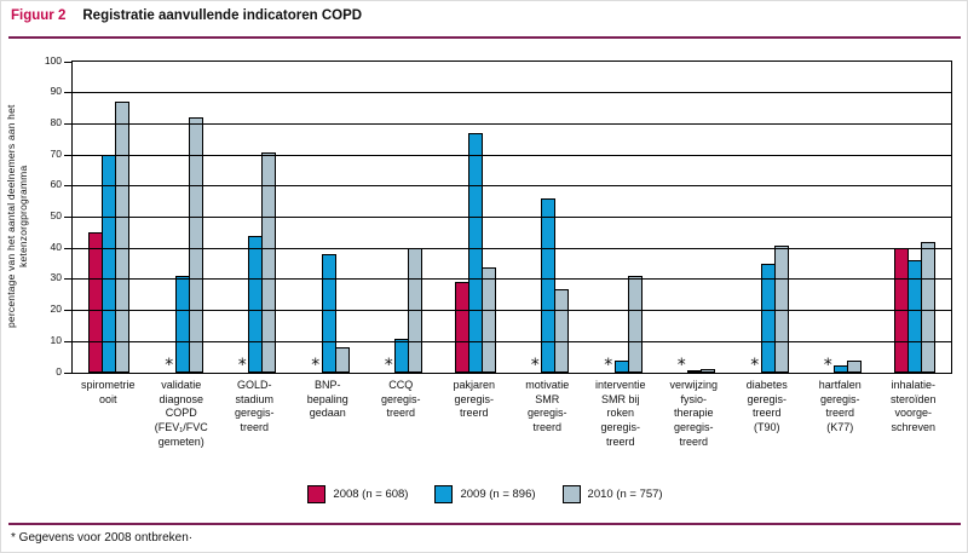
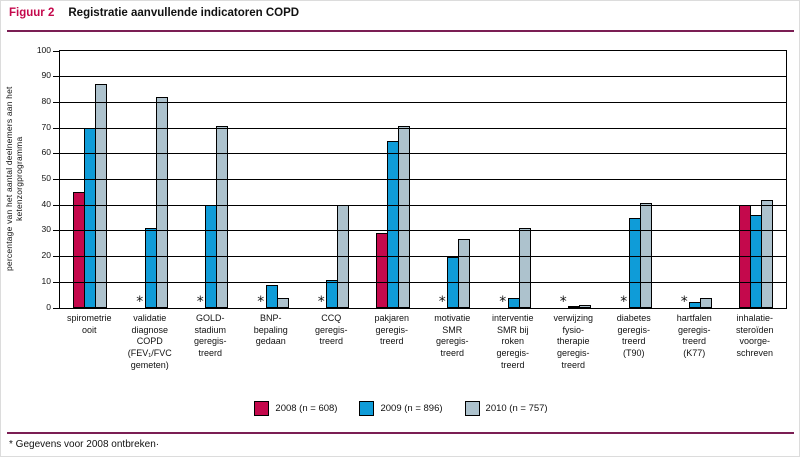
2009 (n = 896)/GOLD- stadium geregis- treerd: 44 -> 40
2009 (n = 896)/BNP- bepaling gedaan: 38 -> 9
2010 (n = 757)/BNP- bepaling gedaan: 8 -> 4
2009 (n = 896)/pakjaren geregis- treerd: 77 -> 65
2010 (n = 757)/pakjaren geregis- treerd: 34 -> 71
2009 (n = 896)/motivatie SMR geregis- treerd: 56 -> 20
